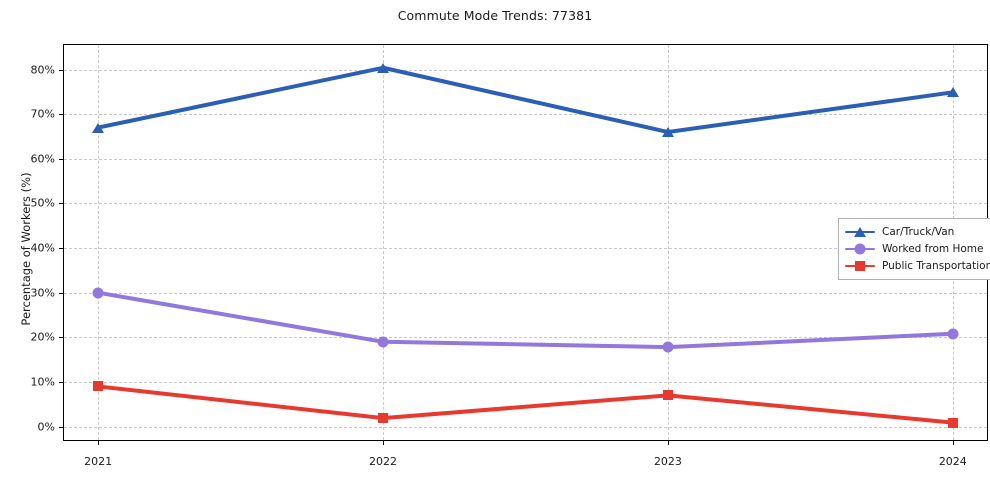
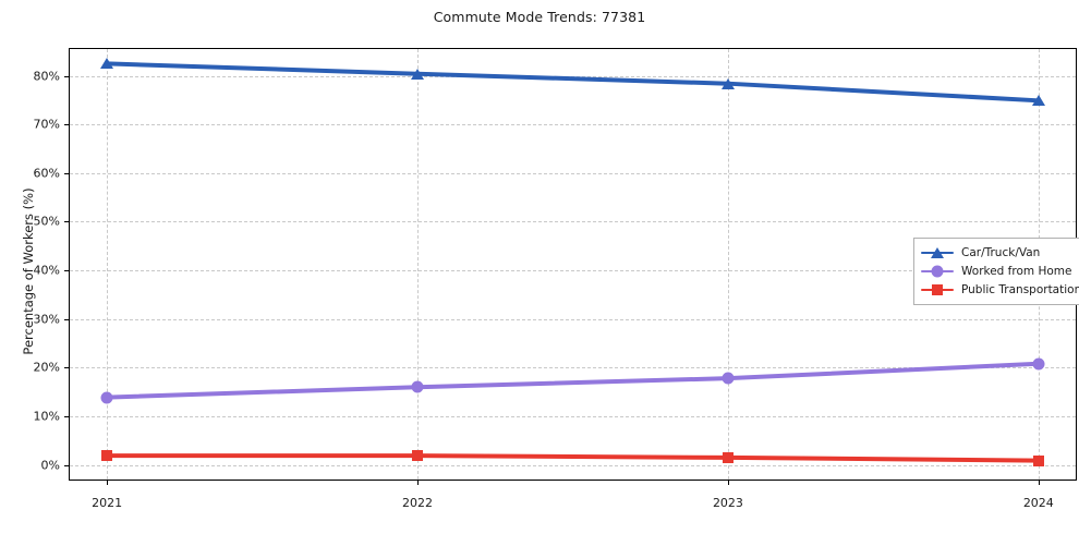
Car/Truck/Van/2021: 67% -> 82%
Worked from Home/2021: 30% -> 14%
Public Transportation/2021: 9% -> 2%
Worked from Home/2022: 19% -> 16%
Car/Truck/Van/2023: 66% -> 78%
Public Transportation/2023: 7% -> 2%
